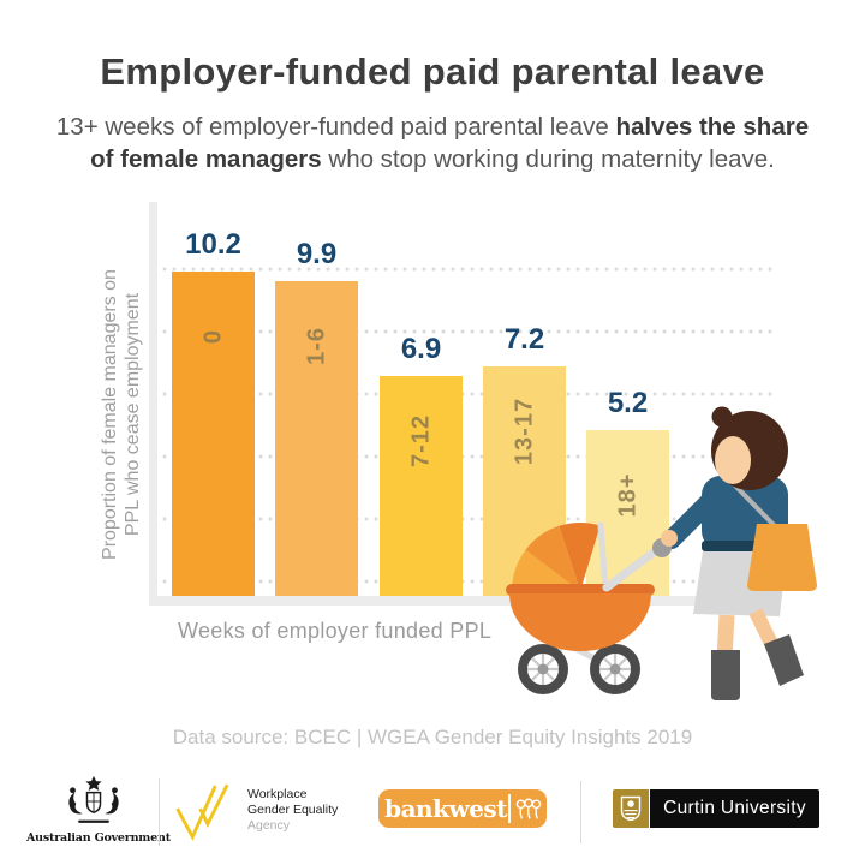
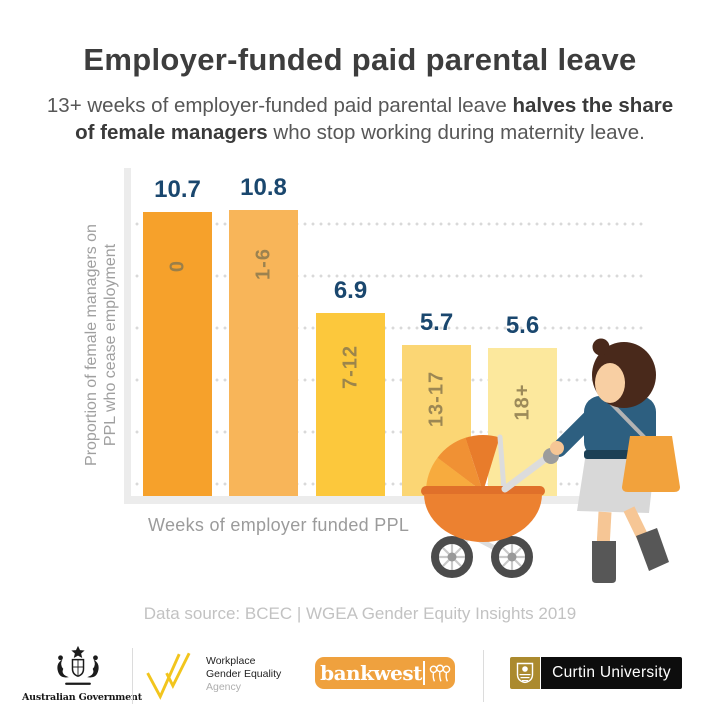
0: 10.2 -> 10.7
1-6: 9.9 -> 10.8
13-17: 7.2 -> 5.7
18+: 5.2 -> 5.6
